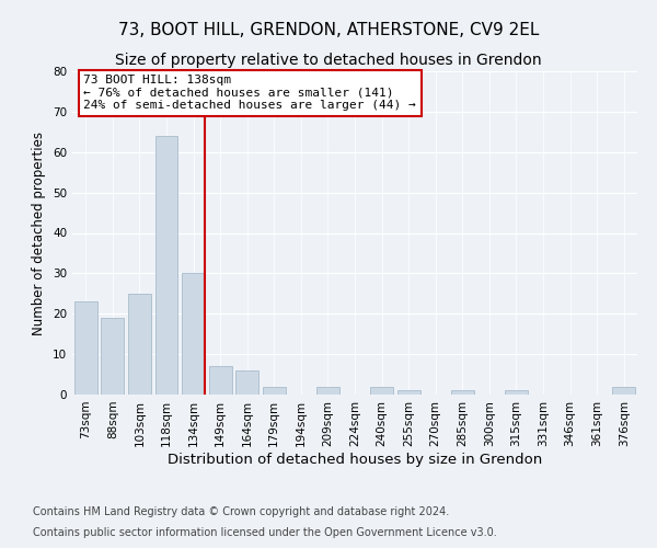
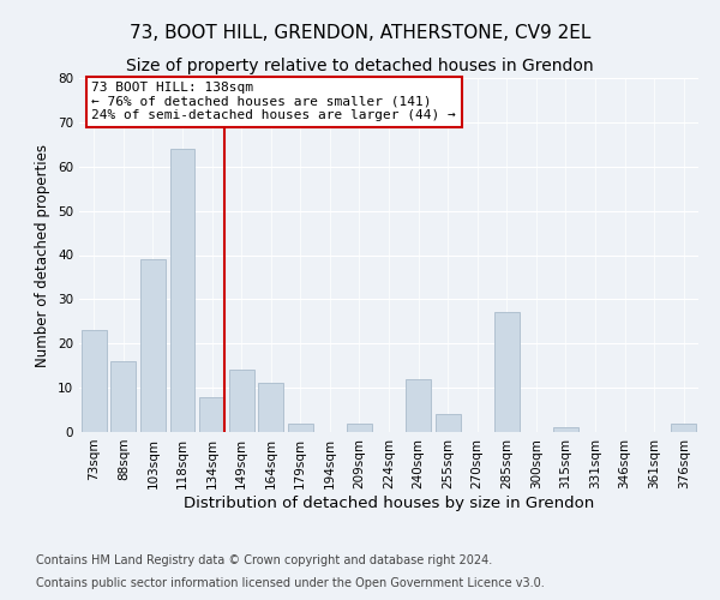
88sqm: 19 -> 16
103sqm: 25 -> 39
134sqm: 30 -> 8
149sqm: 7 -> 14
164sqm: 6 -> 11
240sqm: 2 -> 12
255sqm: 1 -> 4
285sqm: 1 -> 27
